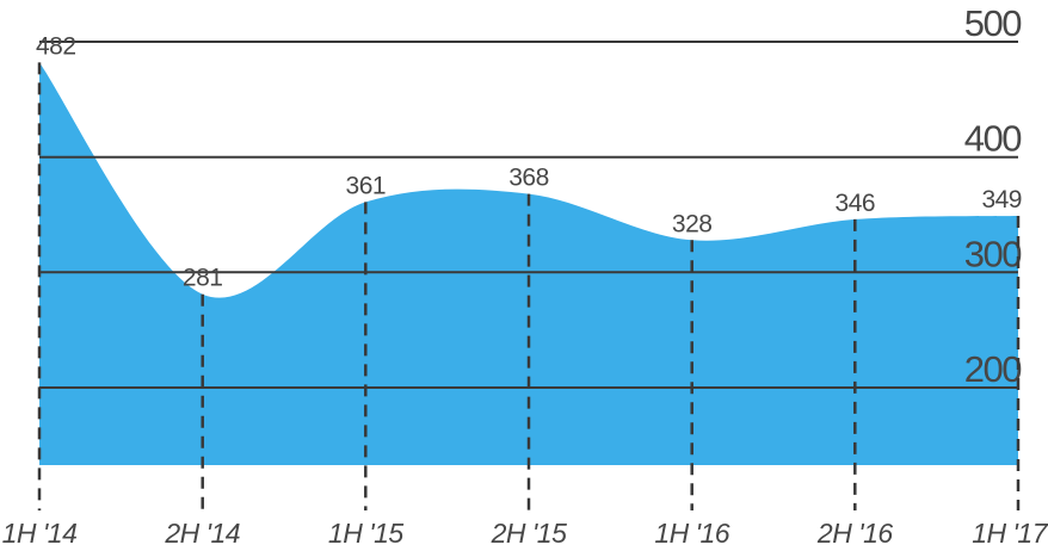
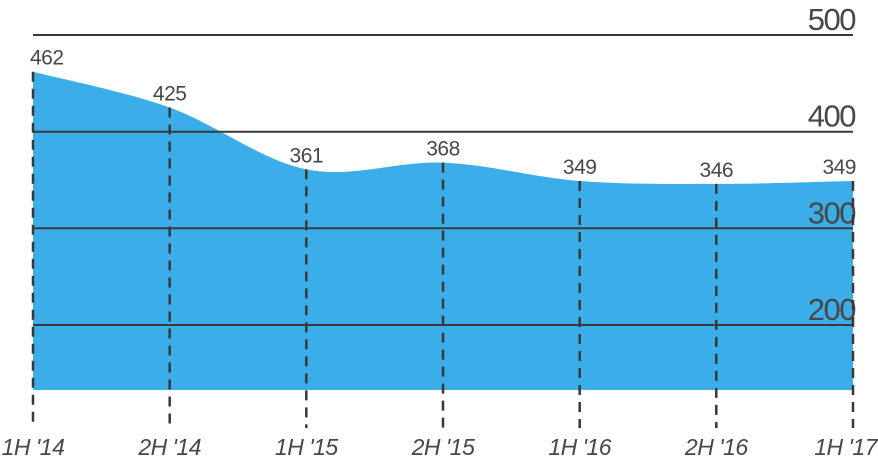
1H '14: 482 -> 462
2H '14: 281 -> 425
1H '16: 328 -> 349
